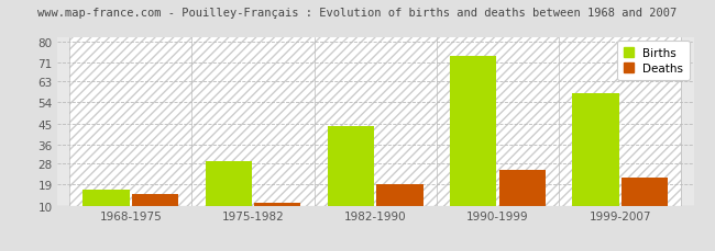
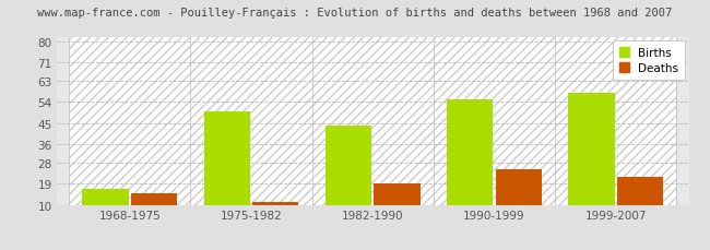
Births/1975-1982: 29 -> 50
Births/1990-1999: 74 -> 55
